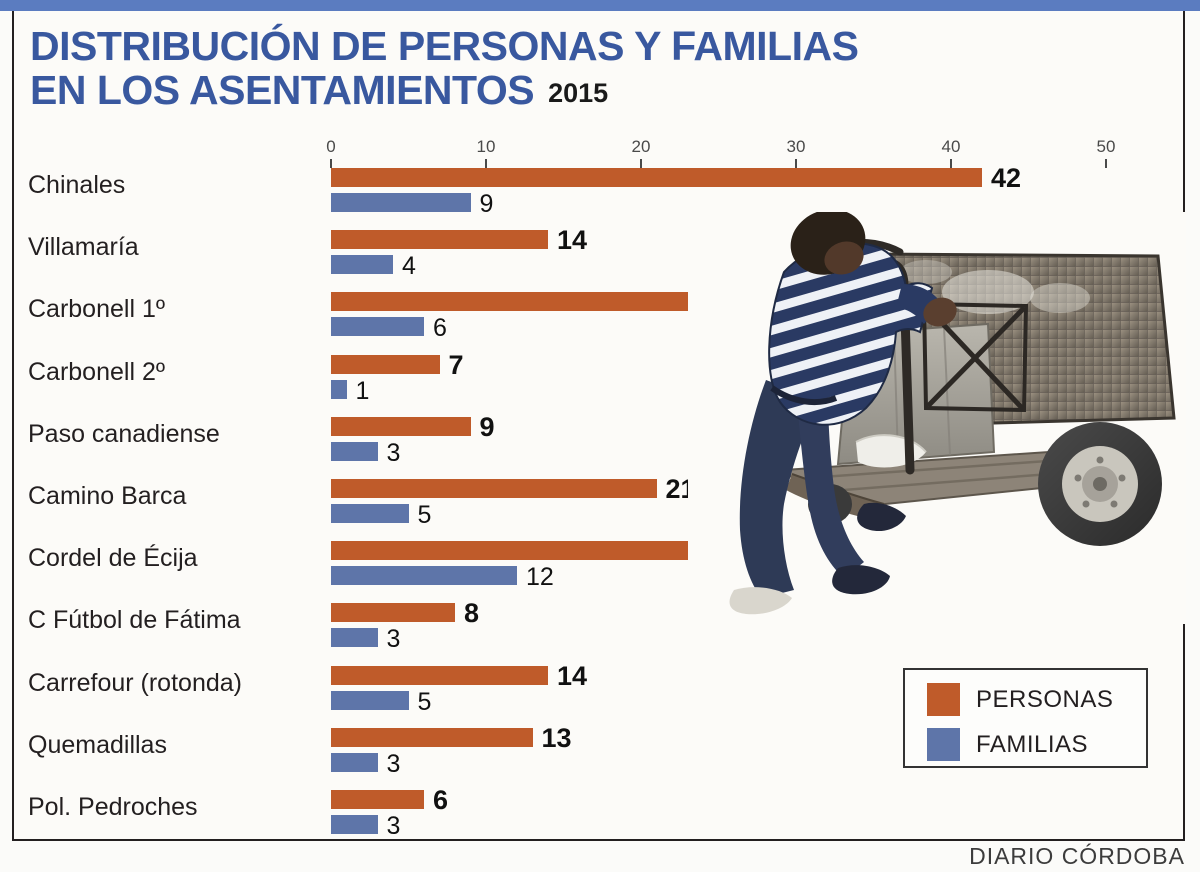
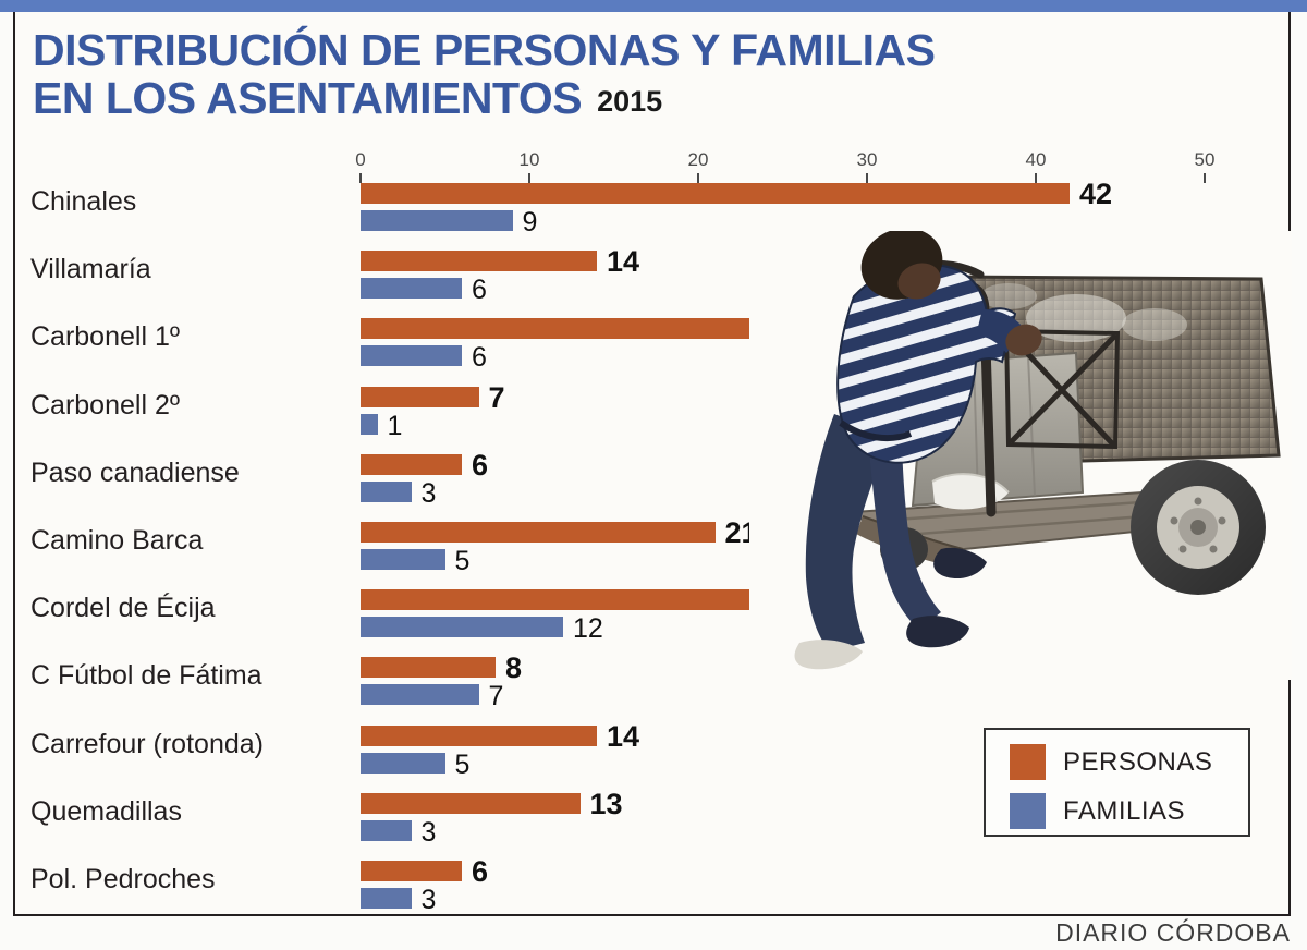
FAMILIAS/Villamaría: 4 -> 6
PERSONAS/Paso canadiense: 9 -> 6
FAMILIAS/C Fútbol de Fátima: 3 -> 7
